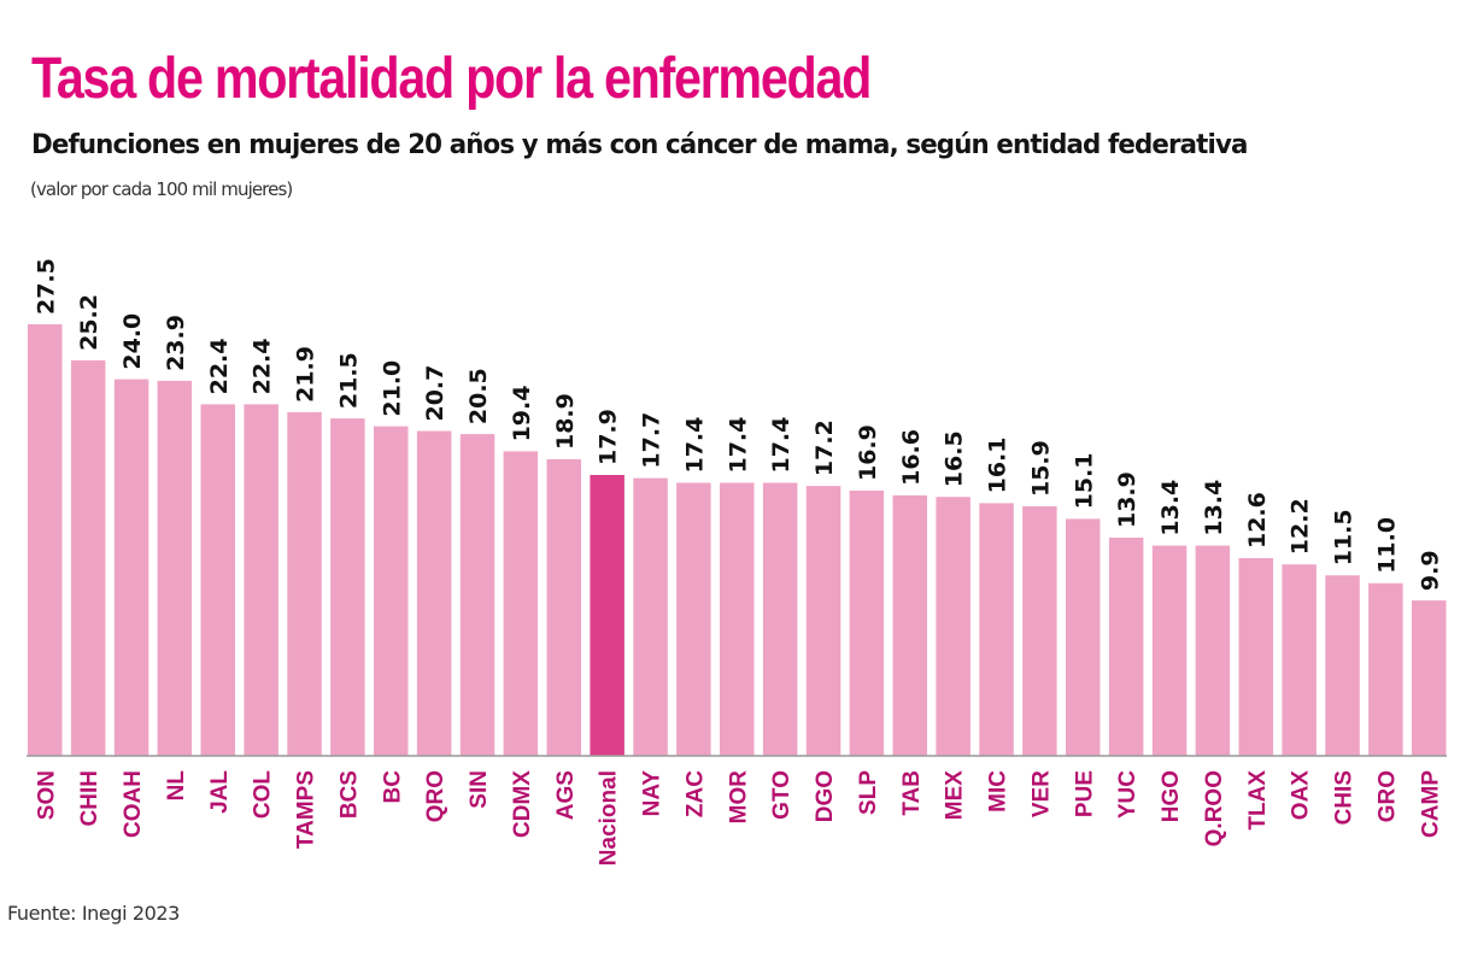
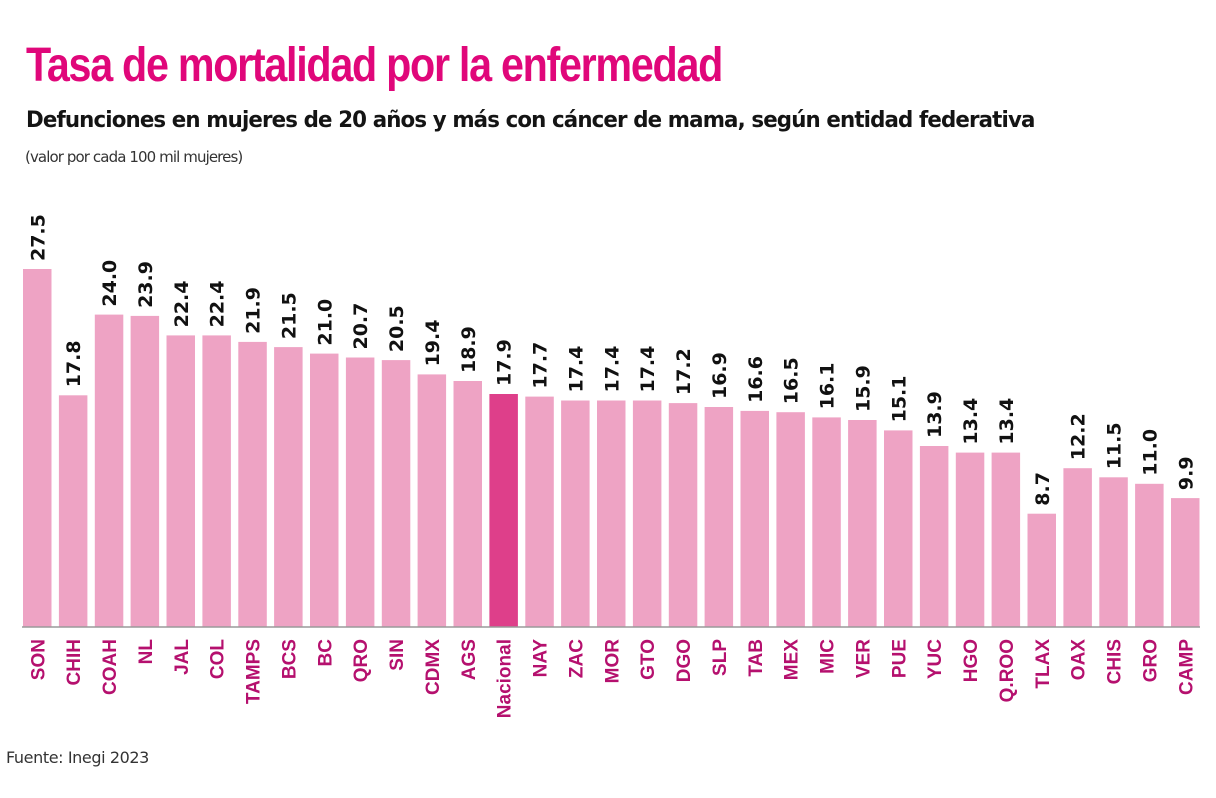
CHIH: 25.2 -> 17.8
TLAX: 12.6 -> 8.7
